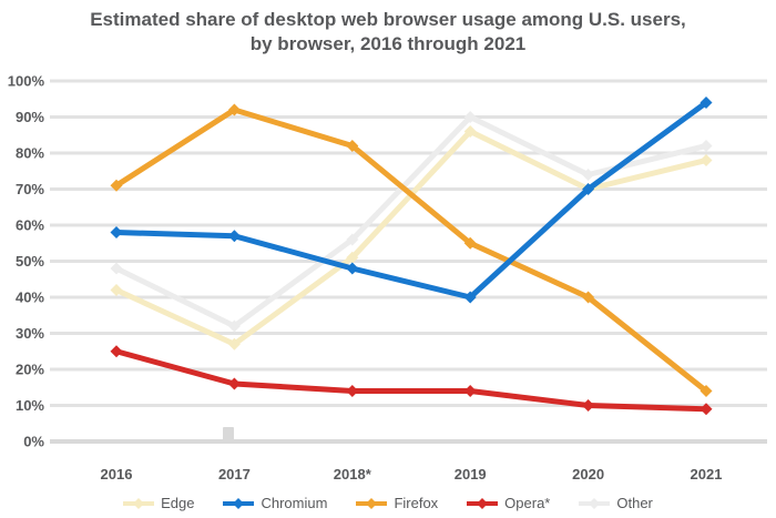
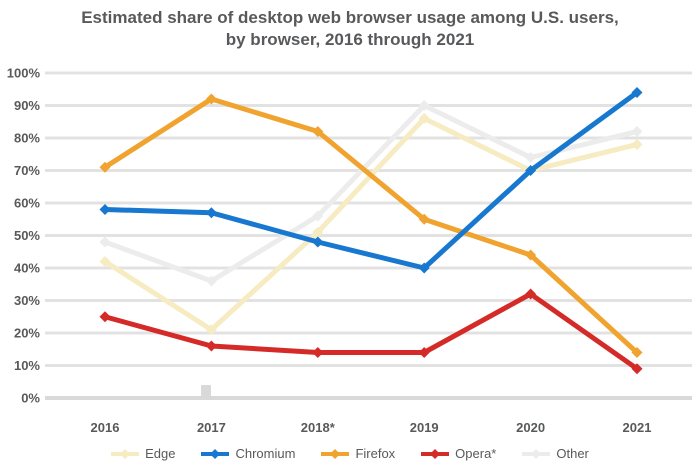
Edge/2017: 27% -> 21%
Other/2017: 32% -> 36%
Firefox/2020: 40% -> 44%
Opera*/2020: 10% -> 32%
